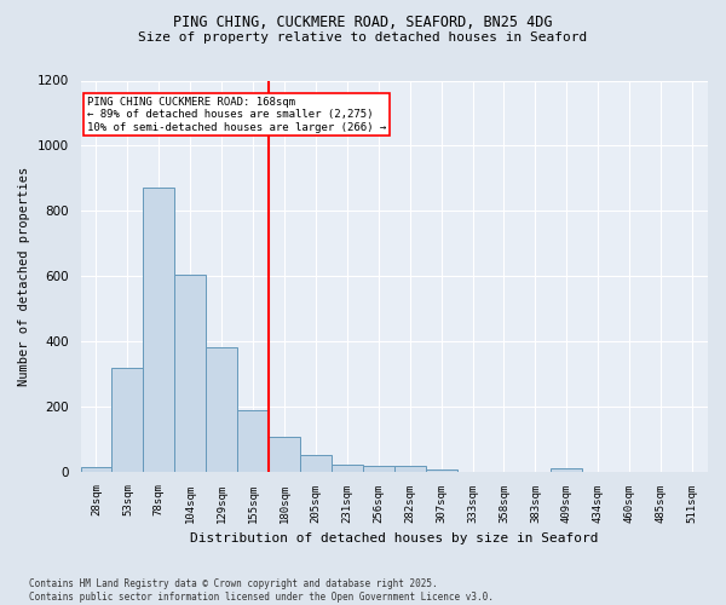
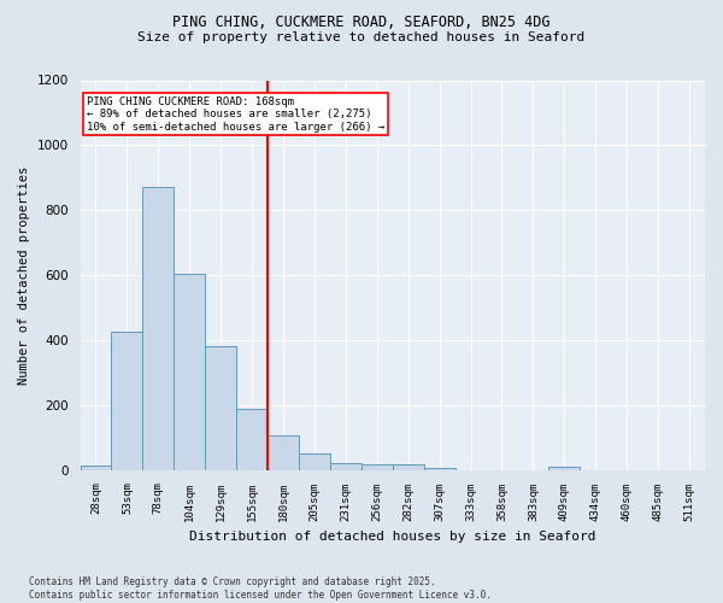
53sqm: 320 -> 425
